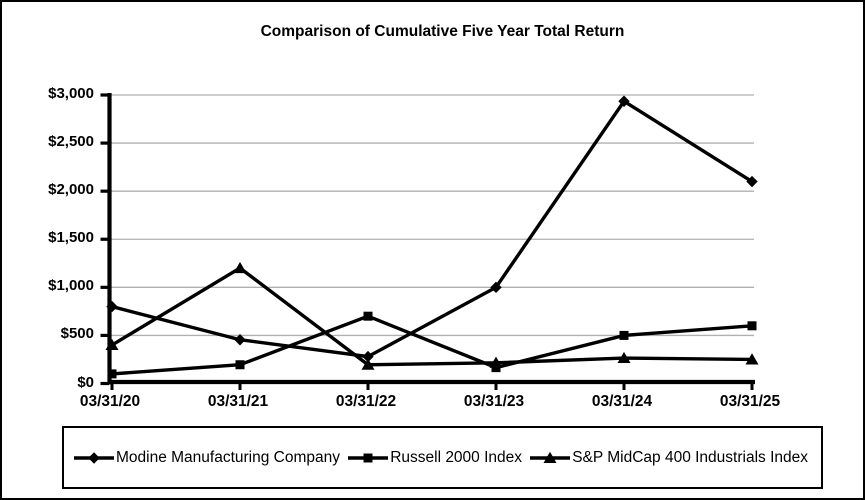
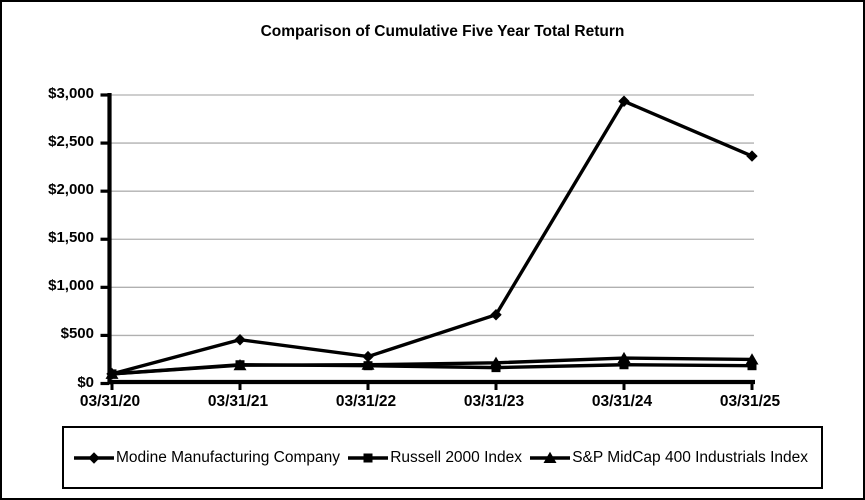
Modine Manufacturing Company/03/31/20: $800 -> $100
S&P MidCap 400 Industrials Index/03/31/20: $400 -> $100
S&P MidCap 400 Industrials Index/03/31/21: $1200 -> $200
Russell 2000 Index/03/31/22: $700 -> $200
Modine Manufacturing Company/03/31/23: $1000 -> $700
Russell 2000 Index/03/31/24: $500 -> $200
Modine Manufacturing Company/03/31/25: $2100 -> $2400
Russell 2000 Index/03/31/25: $600 -> $200
